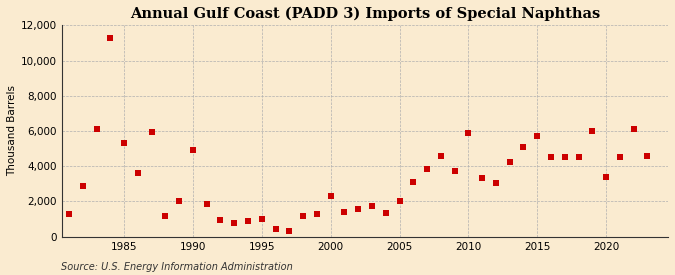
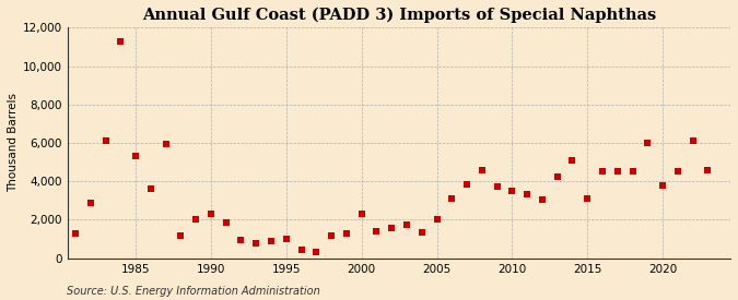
1990: 4,900 -> 2,300
2010: 5,900 -> 3,500
2015: 5,700 -> 3,100
2020: 3,400 -> 3,800
